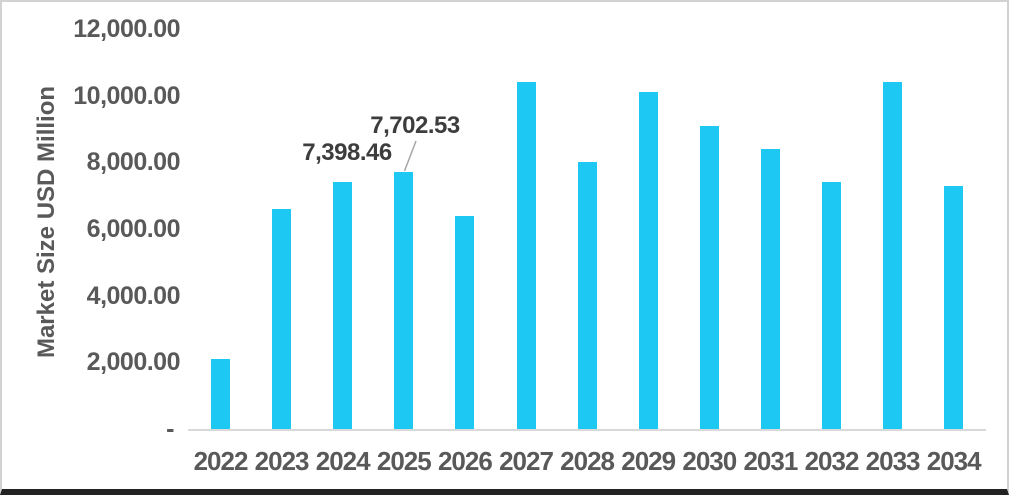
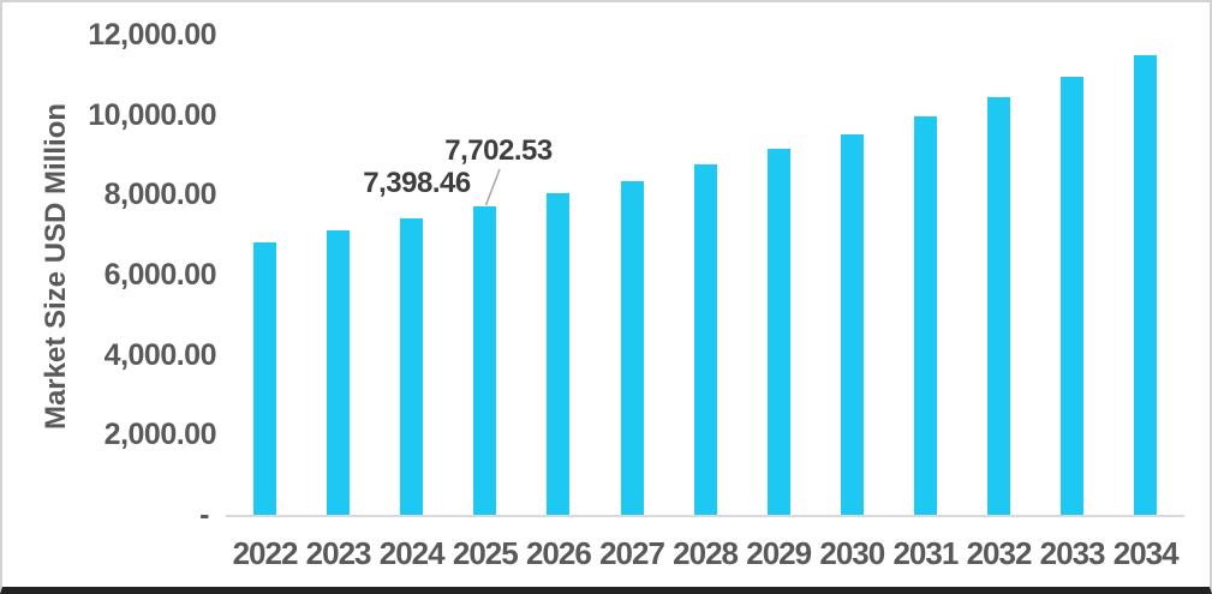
2022: 2100 -> 6800
2023: 6600 -> 7100
2026: 6400 -> 8000
2027: 10400 -> 8300
2028: 8000 -> 8800
2029: 10100 -> 9100
2030: 9100 -> 9500
2031: 8400 -> 10000
2032: 7400 -> 10400
2033: 10400 -> 10900
2034: 7300 -> 11500
